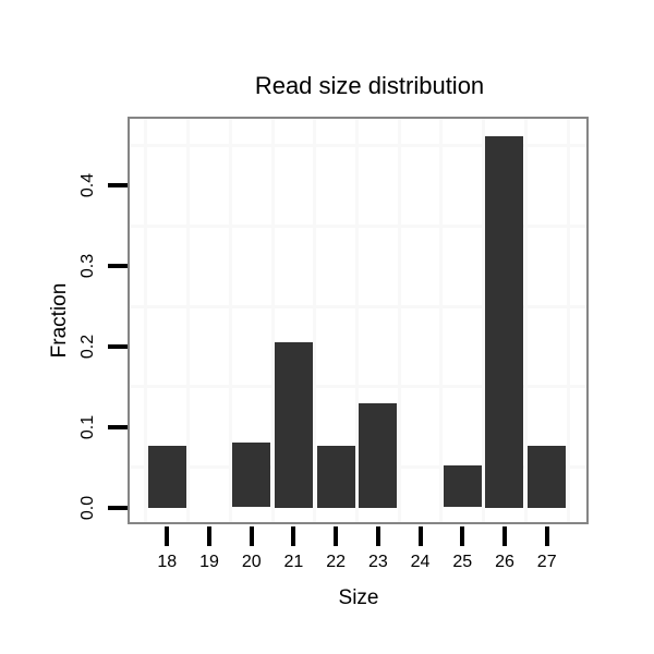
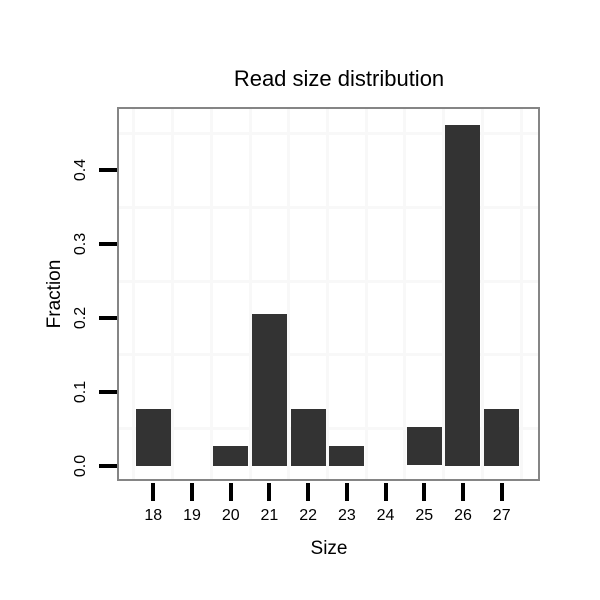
20: 0.08 -> 0.03
23: 0.13 -> 0.03
